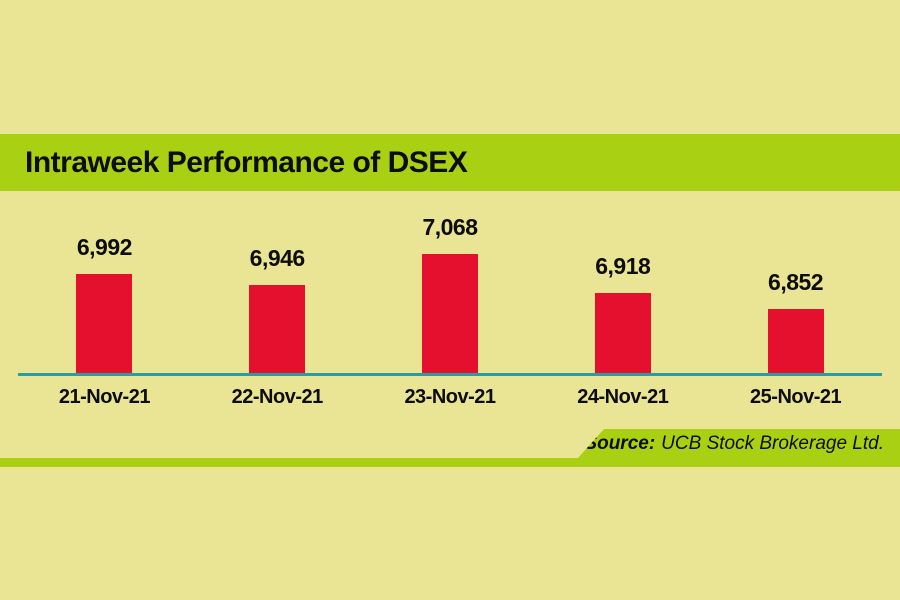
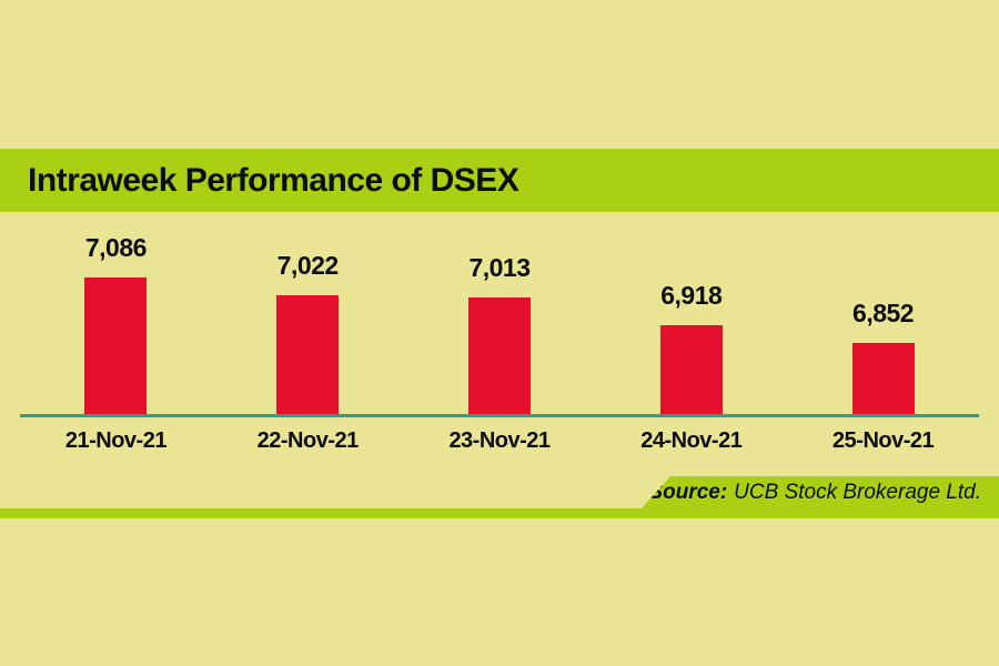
21-Nov-21: 6,992 -> 7,086
22-Nov-21: 6,946 -> 7,022
23-Nov-21: 7,068 -> 7,013
